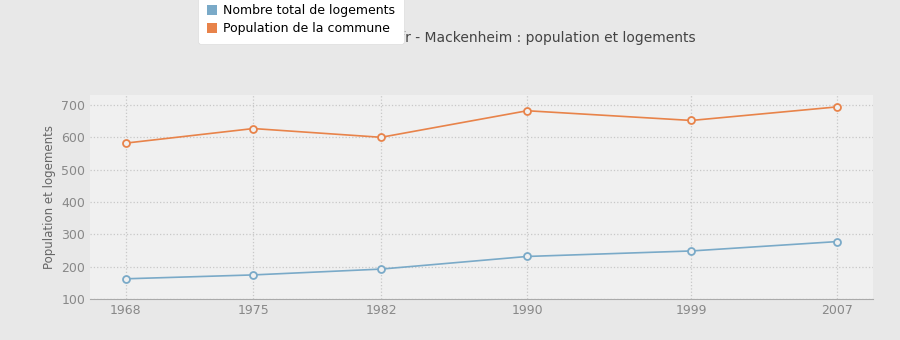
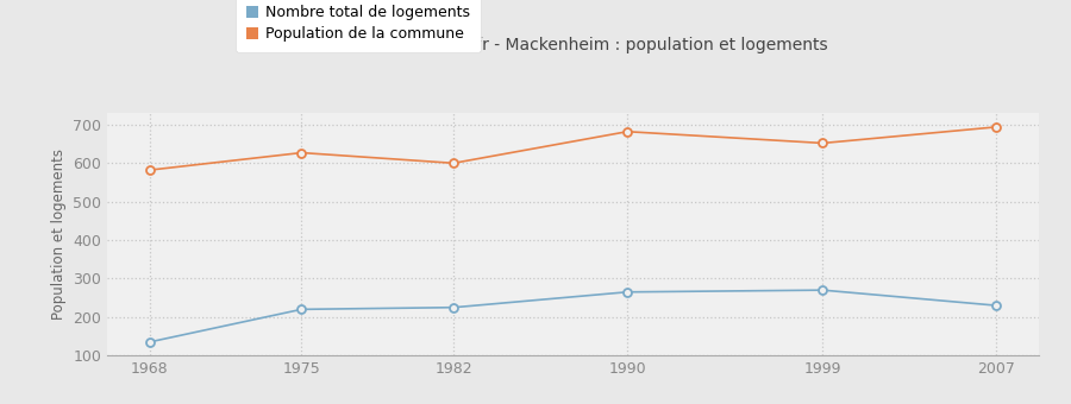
Nombre total de logements/1968: 163 -> 135
Nombre total de logements/1975: 175 -> 220
Nombre total de logements/1982: 193 -> 225
Nombre total de logements/1990: 232 -> 265
Nombre total de logements/1999: 249 -> 270
Nombre total de logements/2007: 278 -> 230
